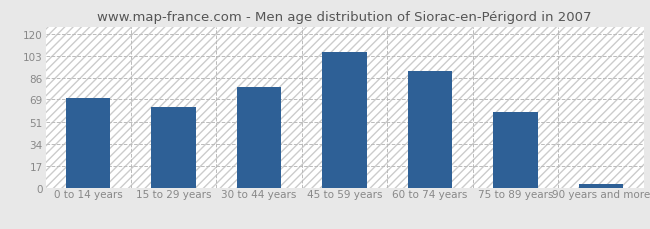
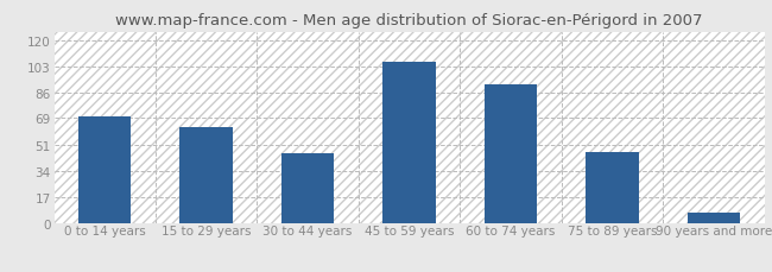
30 to 44 years: 79 -> 46
75 to 89 years: 59 -> 47
90 years and more: 3 -> 7
